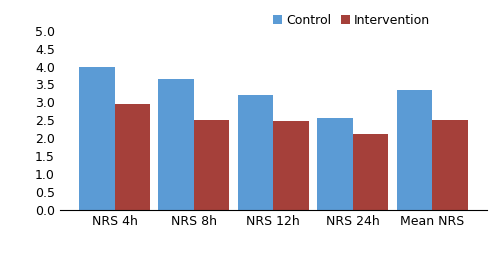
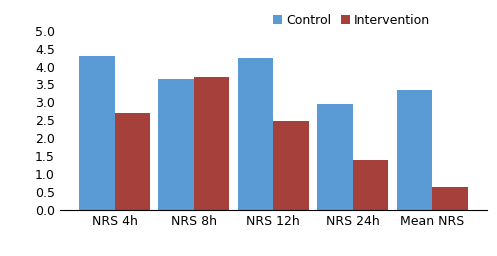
Control/NRS 4h: 4.00 -> 4.30
Intervention/NRS 4h: 2.95 -> 2.70
Intervention/NRS 8h: 2.52 -> 3.70
Control/NRS 12h: 3.22 -> 4.25
Control/NRS 24h: 2.57 -> 2.95
Intervention/NRS 24h: 2.13 -> 1.40
Intervention/Mean NRS: 2.52 -> 0.65
